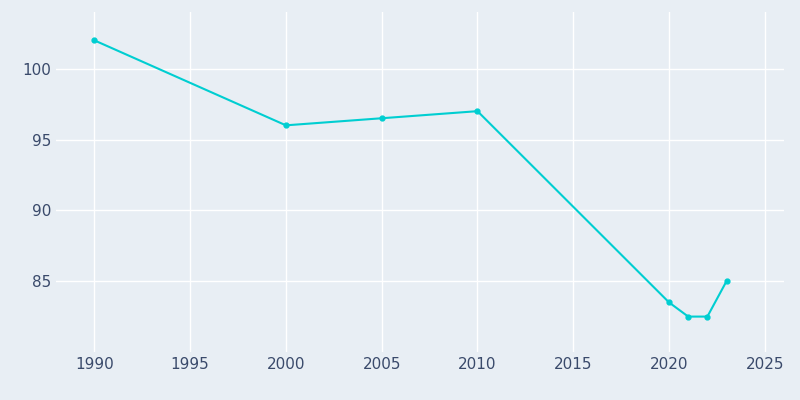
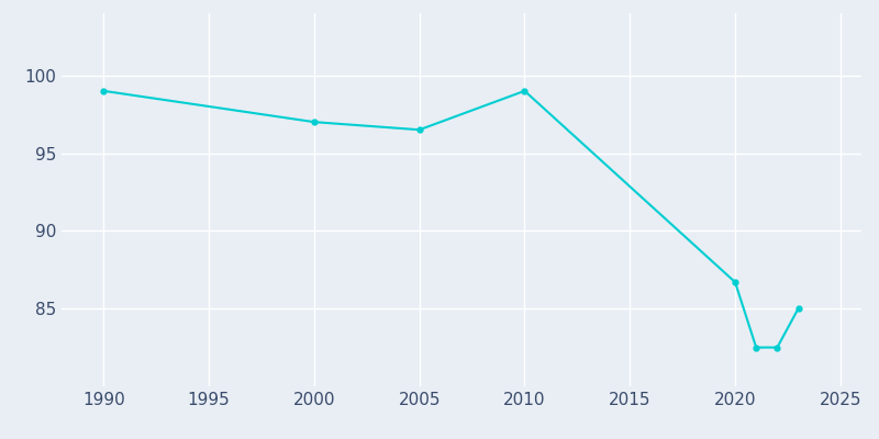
1990: 102.0 -> 99.0
2000: 96.0 -> 97.0
2010: 97.0 -> 99.0
2020: 83.5 -> 86.7
